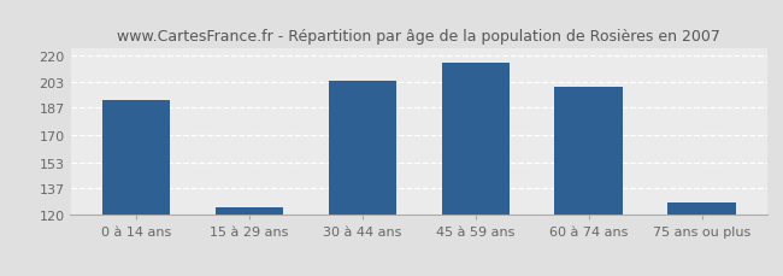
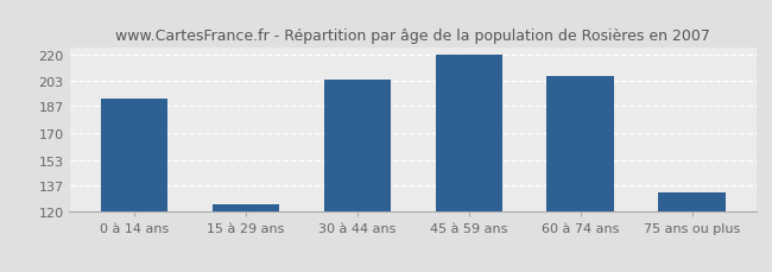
45 à 59 ans: 215 -> 220
60 à 74 ans: 200 -> 206
75 ans ou plus: 128 -> 132
